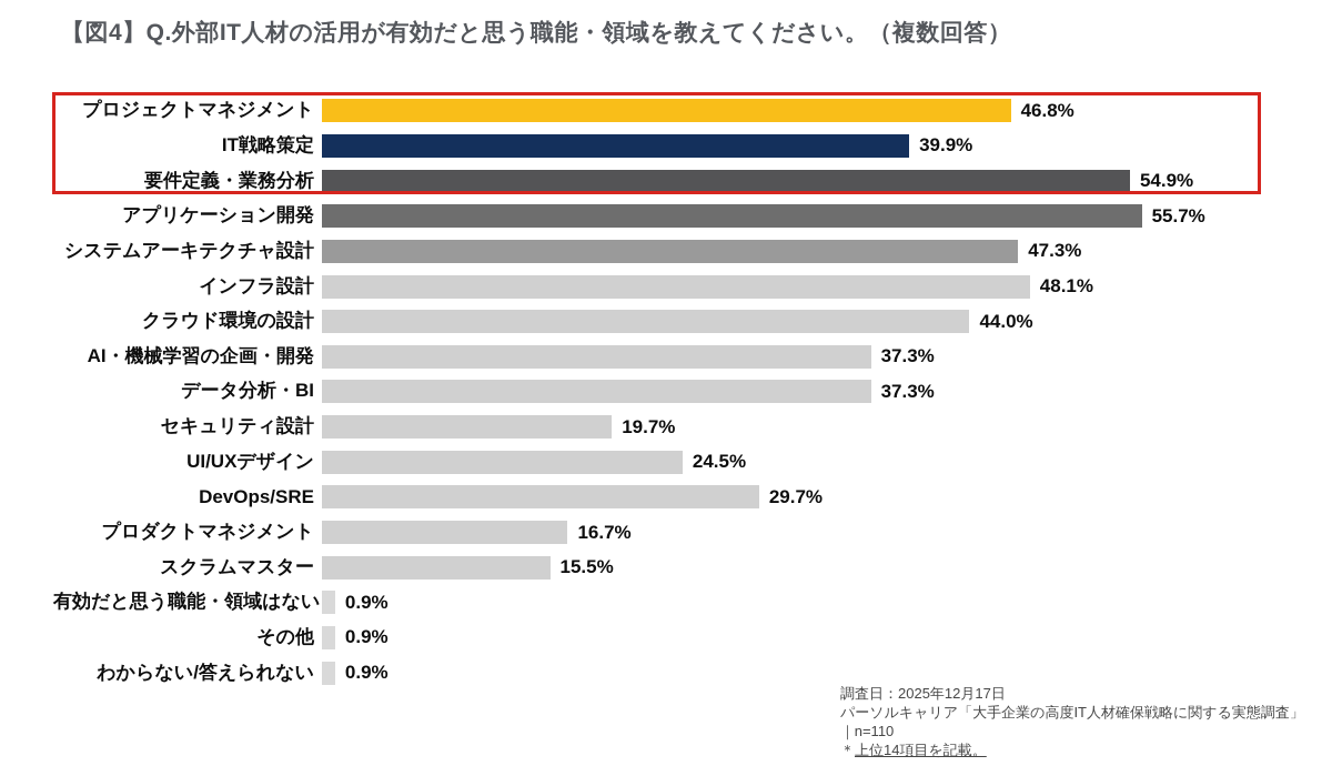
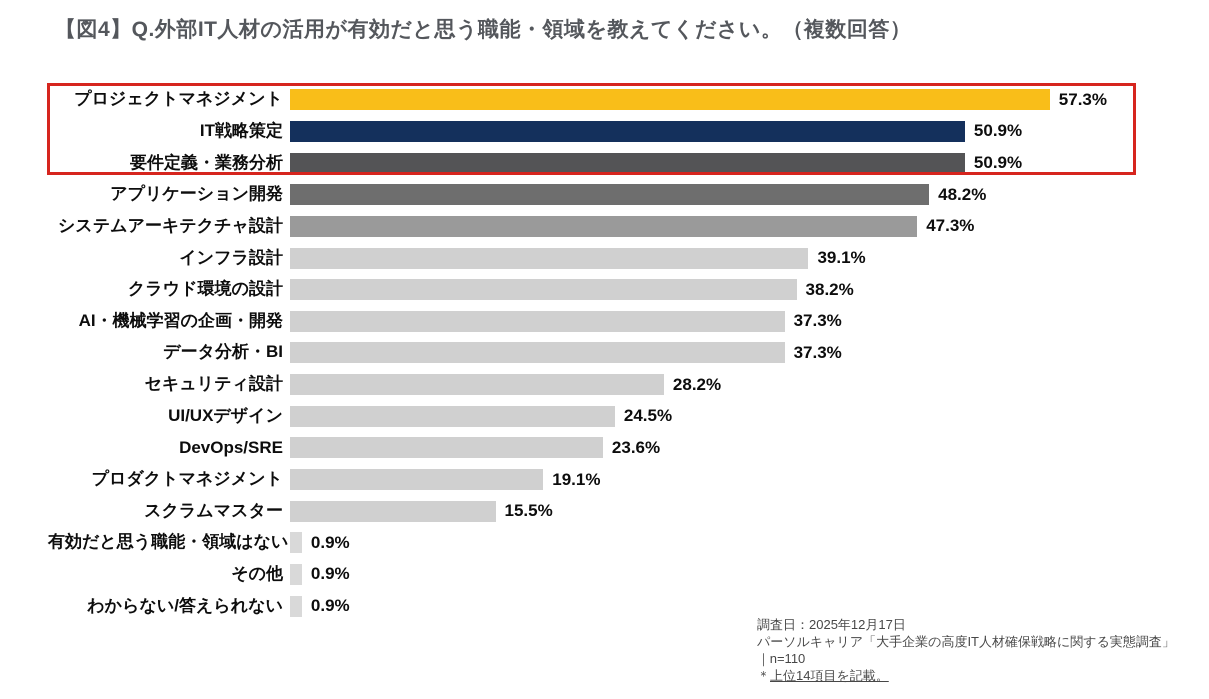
プロジェクトマネジメント: 46.8% -> 57.3%
IT戦略策定: 39.9% -> 50.9%
要件定義・業務分析: 54.9% -> 50.9%
アプリケーション開発: 55.7% -> 48.2%
インフラ設計: 48.1% -> 39.1%
クラウド環境の設計: 44.0% -> 38.2%
セキュリティ設計: 19.7% -> 28.2%
DevOps/SRE: 29.7% -> 23.6%
プロダクトマネジメント: 16.7% -> 19.1%
